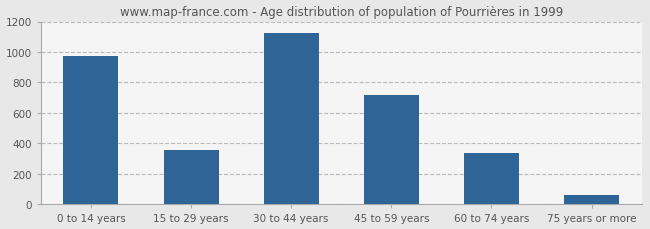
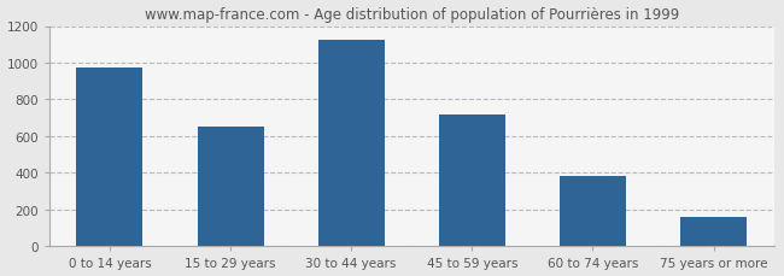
15 to 29 years: 360 -> 650
60 to 74 years: 340 -> 380
75 years or more: 60 -> 160
